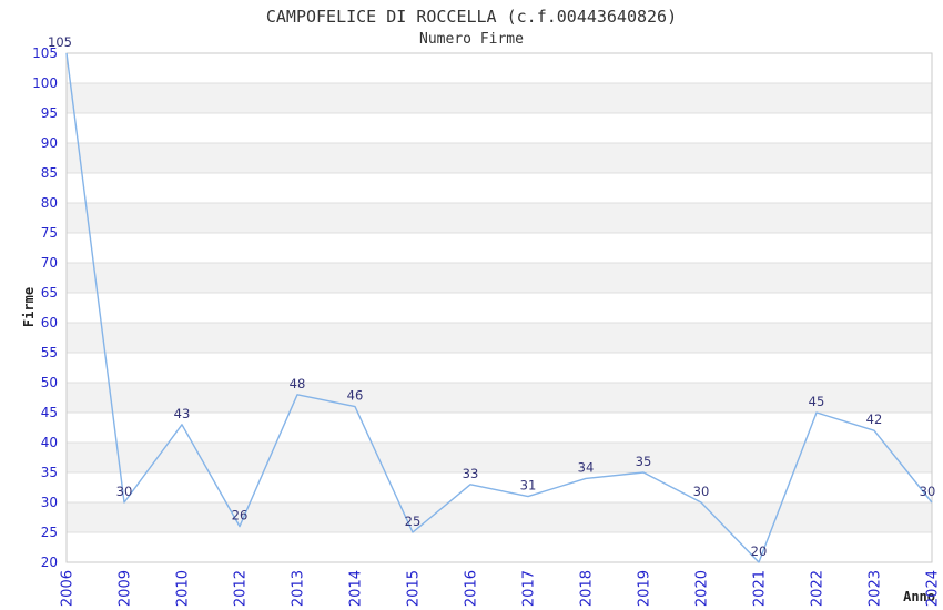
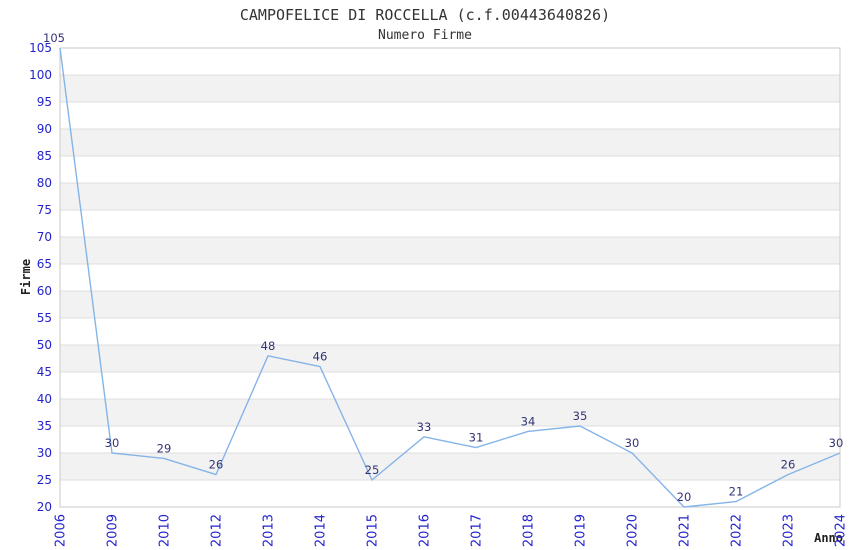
2010: 43 -> 29
2022: 45 -> 21
2023: 42 -> 26
